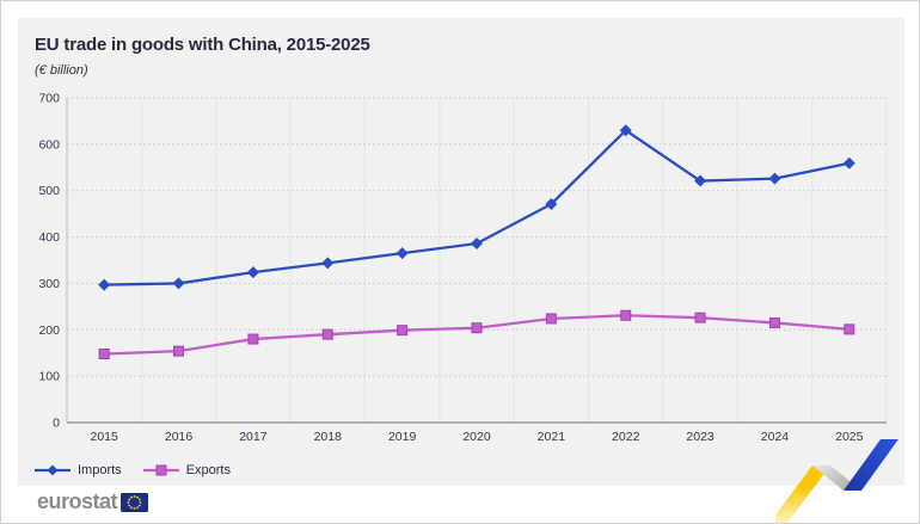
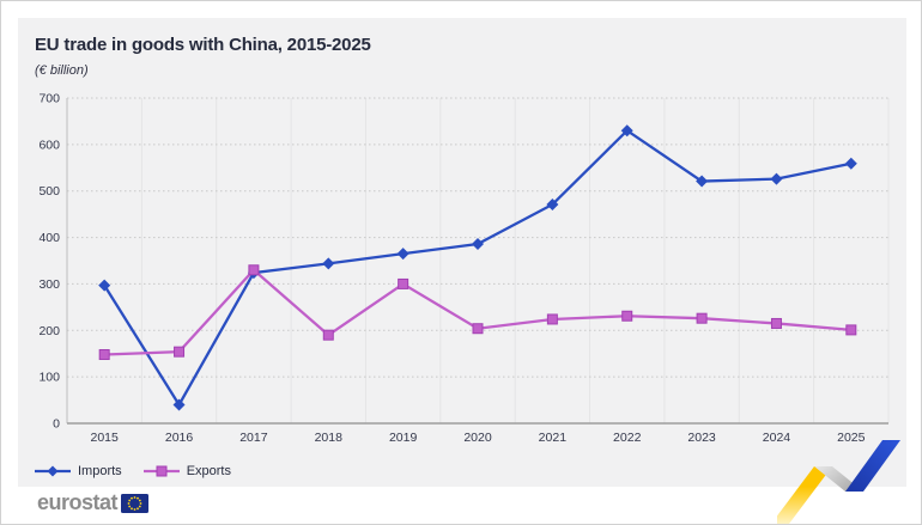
Imports/2016: 300 -> 40
Exports/2017: 180 -> 330
Exports/2019: 200 -> 300
